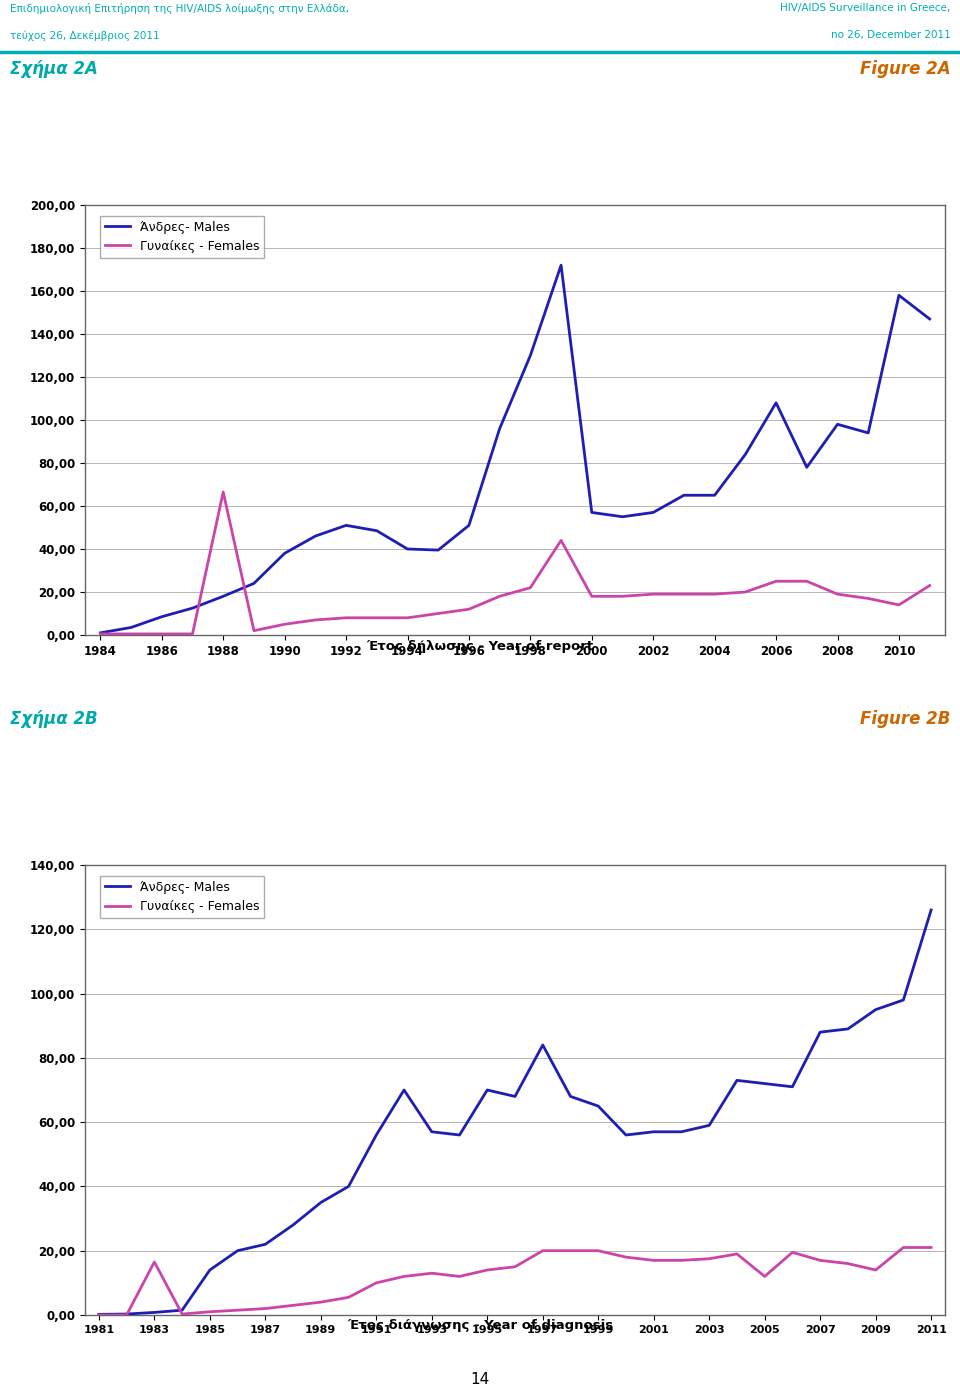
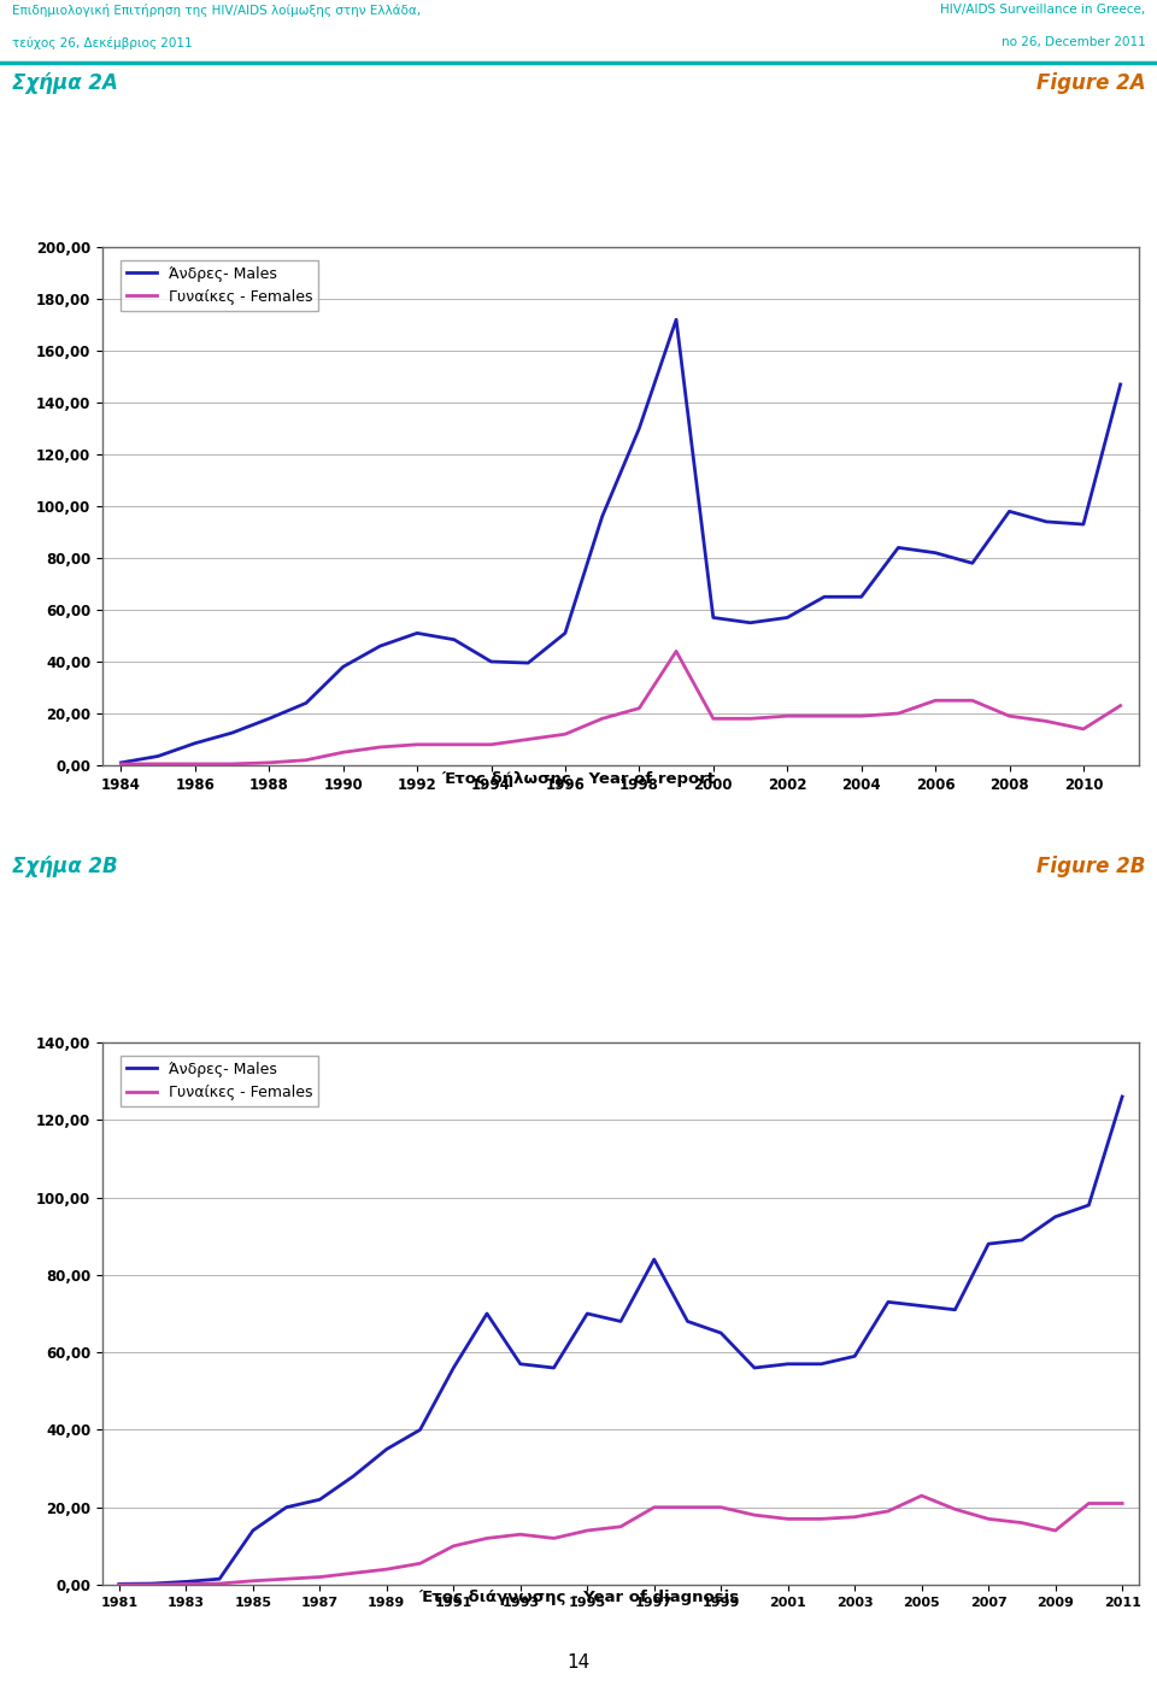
Γυναίκες - Females/1988: 66,5 -> 1,0
Άνδρες- Males/2006: 108,0 -> 82,0
Άνδρες- Males/2010: 158,0 -> 93,0
Γυναίκες - Females/1983: 16,5 -> 0,2
Γυναίκες - Females/2005: 12,0 -> 23,0
